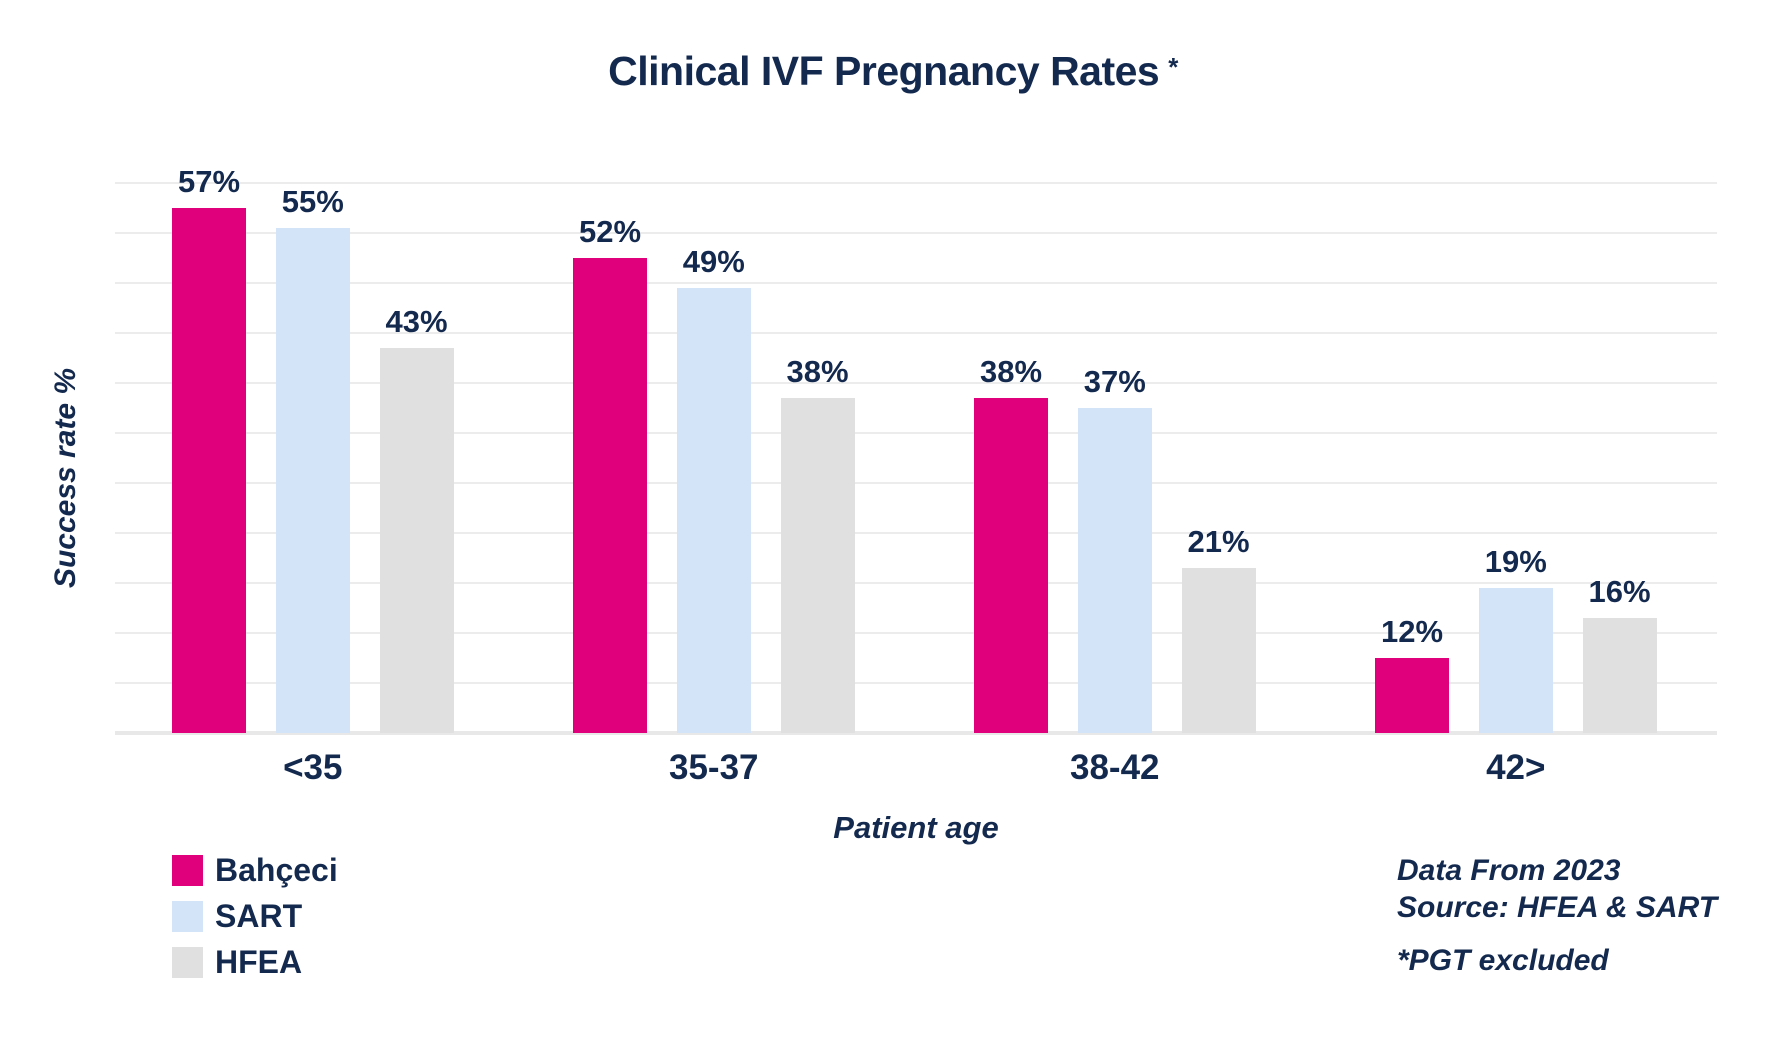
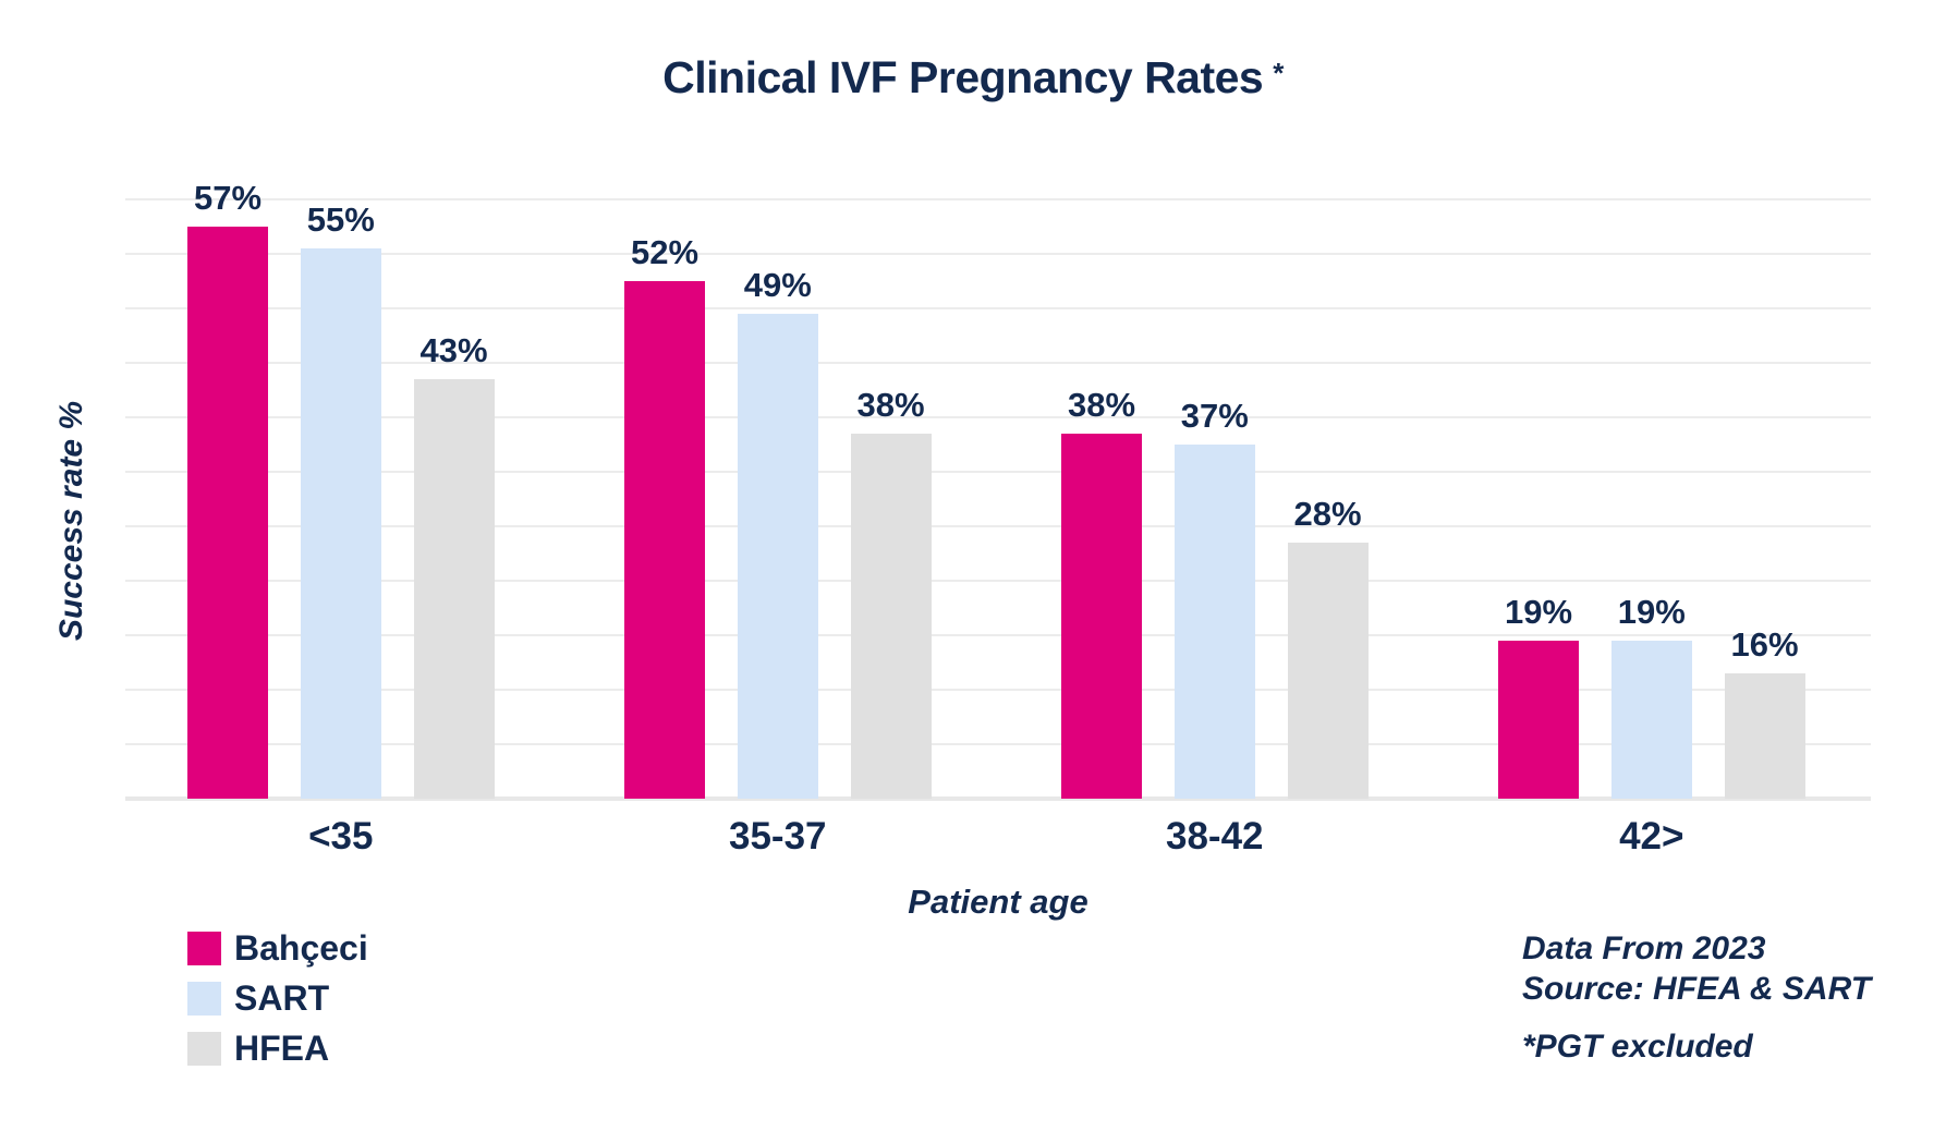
HFEA/38-42: 21% -> 28%
Bahçeci/42>: 12% -> 19%
